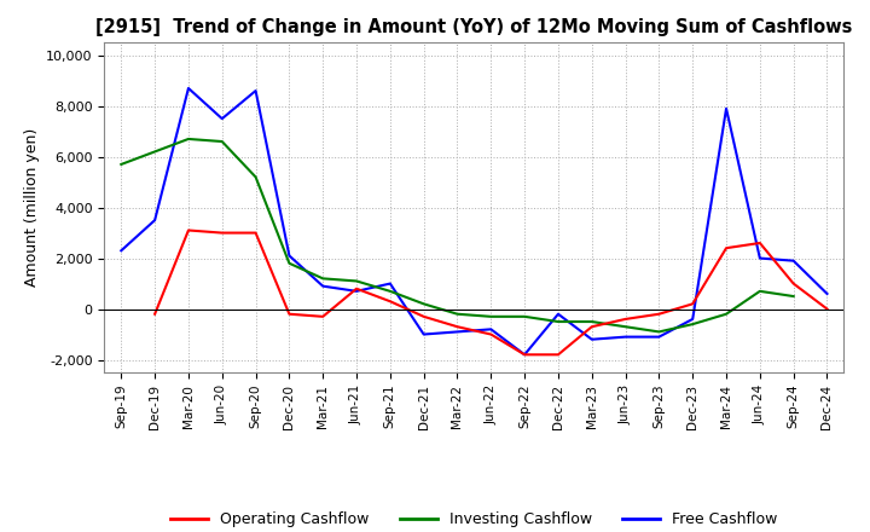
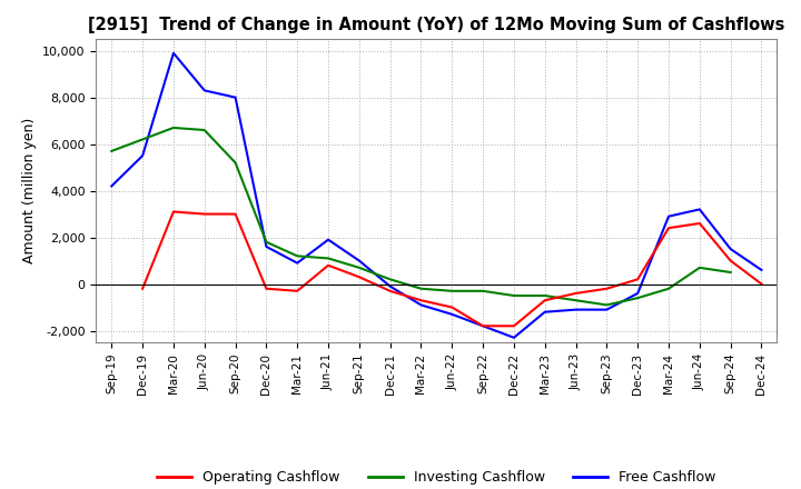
Free Cashflow/Sep-19: 2,300 -> 4,200
Free Cashflow/Dec-19: 3,500 -> 5,500
Free Cashflow/Mar-20: 8,700 -> 9,900
Free Cashflow/Jun-20: 7,500 -> 8,300
Free Cashflow/Sep-20: 8,600 -> 8,000
Free Cashflow/Dec-20: 2,100 -> 1,600
Free Cashflow/Jun-21: 700 -> 1,900
Free Cashflow/Dec-21: -1,000 -> -100
Free Cashflow/Jun-22: -800 -> -1,300
Free Cashflow/Dec-22: -200 -> -2,300
Free Cashflow/Mar-24: 7,900 -> 2,900
Free Cashflow/Jun-24: 2,000 -> 3,200
Free Cashflow/Sep-24: 1,900 -> 1,500
